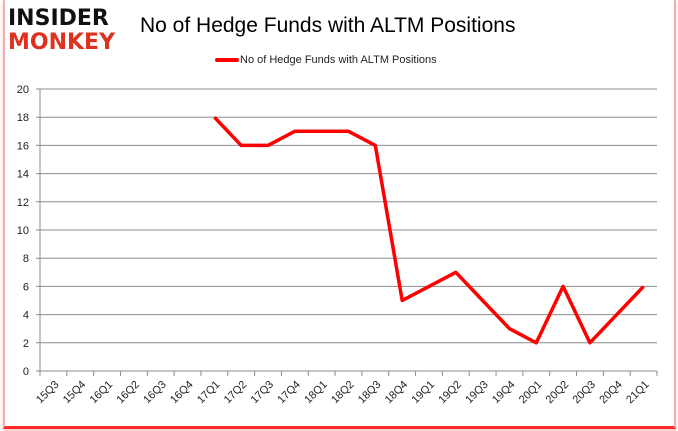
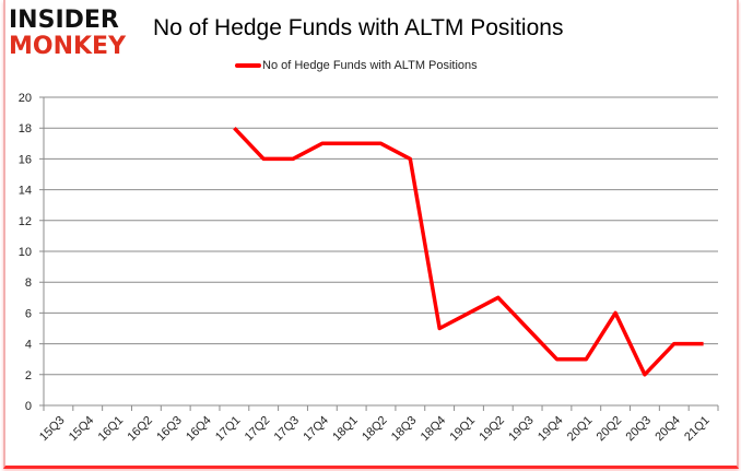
20Q1: 2 -> 3
21Q1: 6 -> 4
